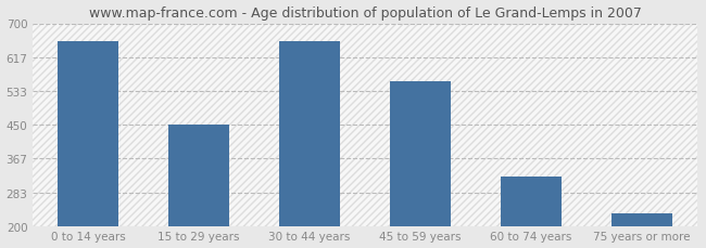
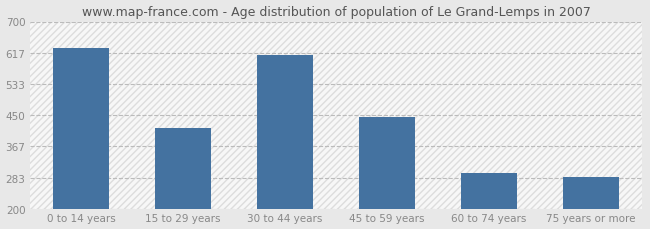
0 to 14 years: 655 -> 630
15 to 29 years: 450 -> 415
30 to 44 years: 657 -> 610
45 to 59 years: 557 -> 445
60 to 74 years: 322 -> 295
75 years or more: 230 -> 285
